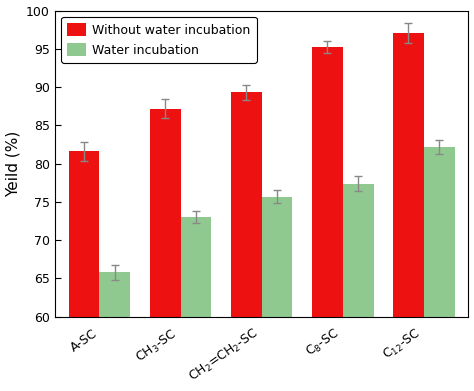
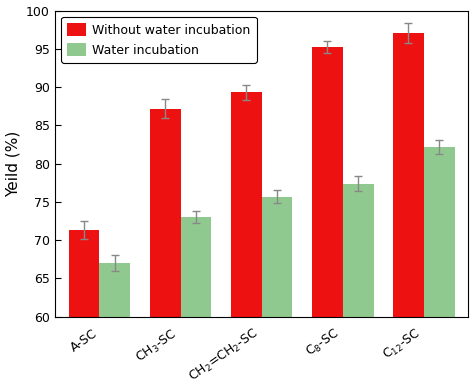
Without water incubation/A-SC: 81.6 -> 71.3
Water incubation/A-SC: 65.8 -> 67.0
